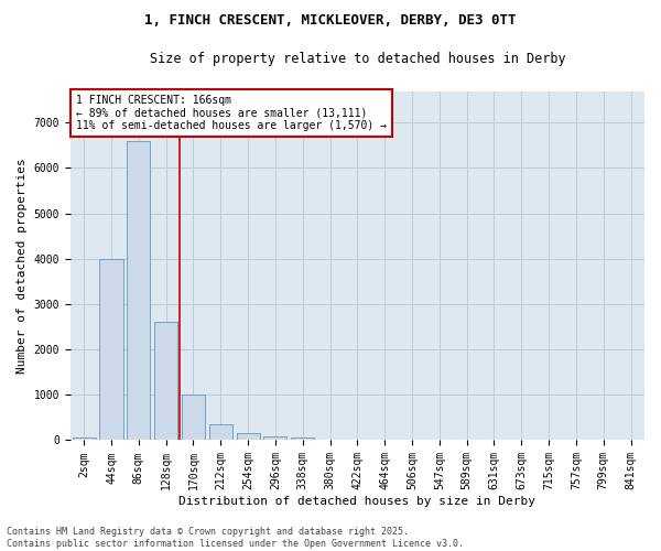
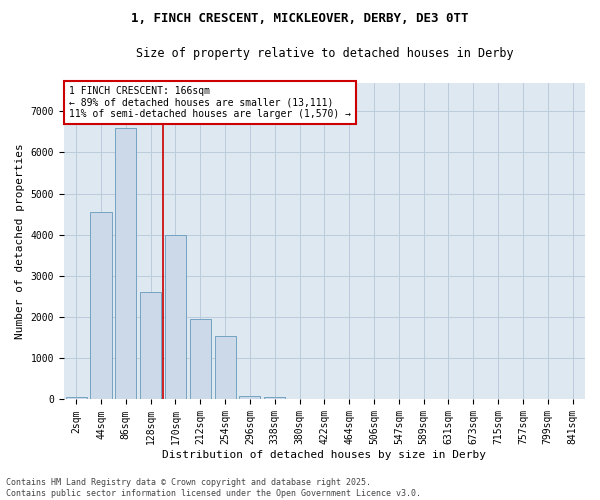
44sqm: 4000 -> 4550
170sqm: 1000 -> 4000
212sqm: 350 -> 1950
254sqm: 150 -> 1550
